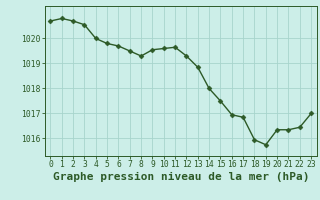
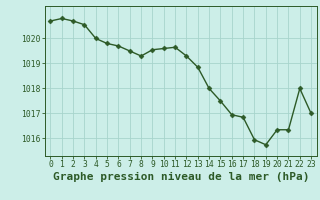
22: 1016.45 -> 1018.00
